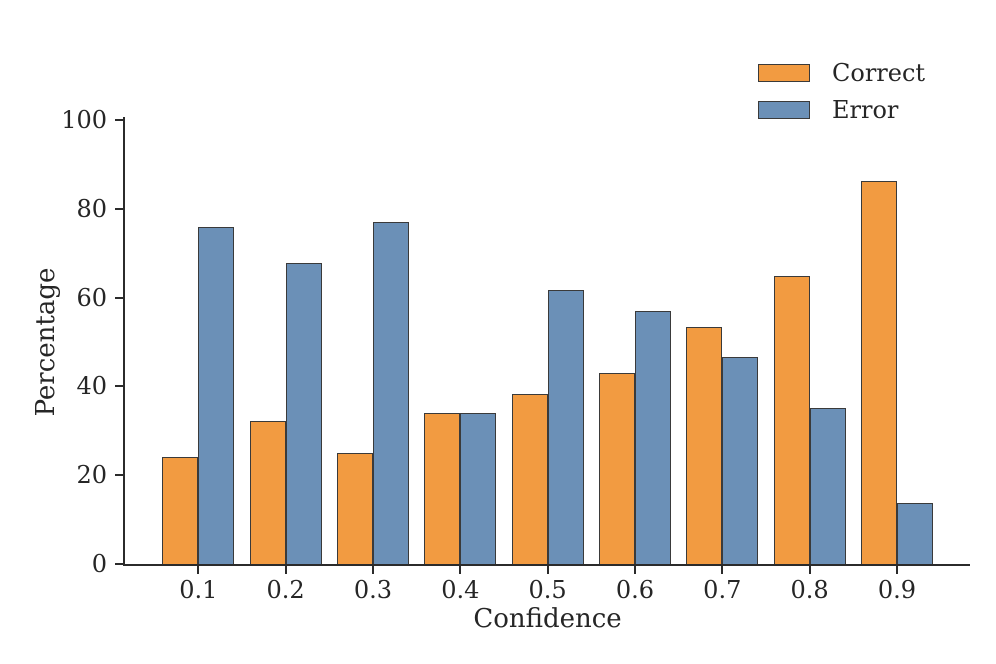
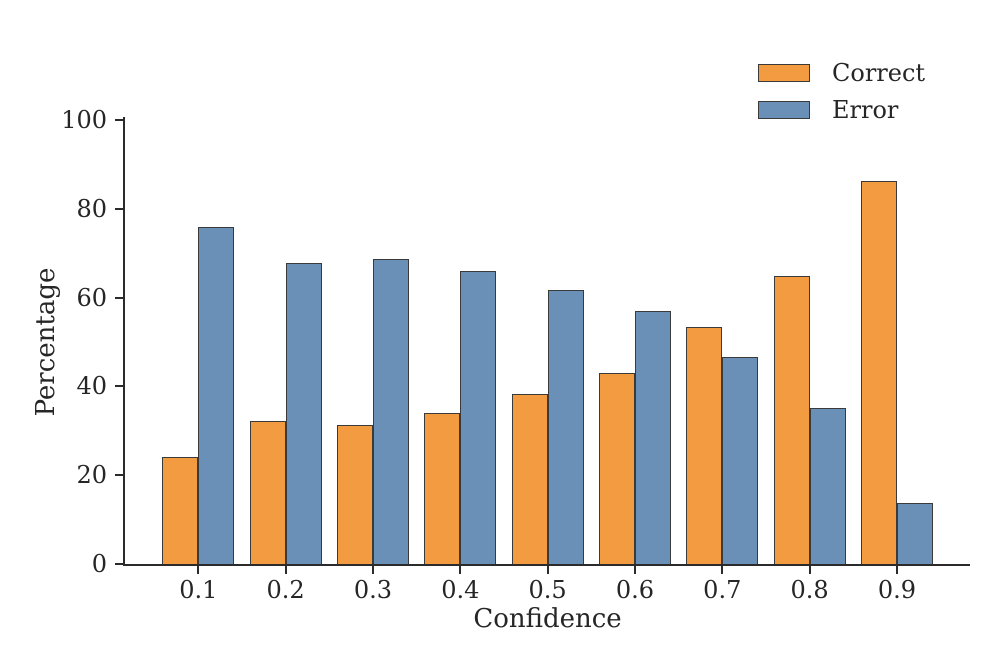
Correct/0.3: 25 -> 31
Error/0.3: 77 -> 69
Error/0.4: 34 -> 66
